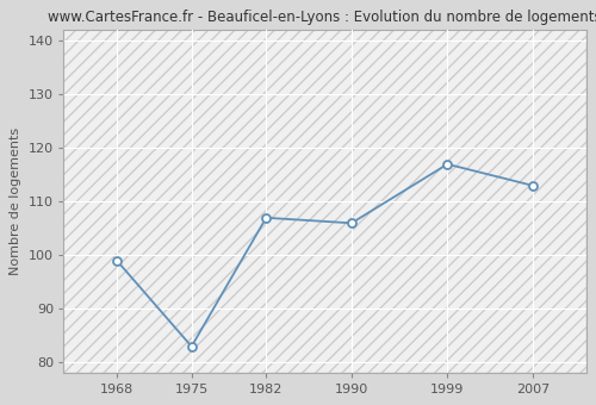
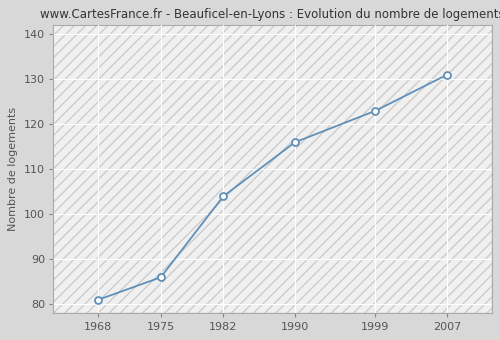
1968: 99 -> 81
1975: 83 -> 86
1982: 107 -> 104
1990: 106 -> 116
1999: 117 -> 123
2007: 113 -> 131
